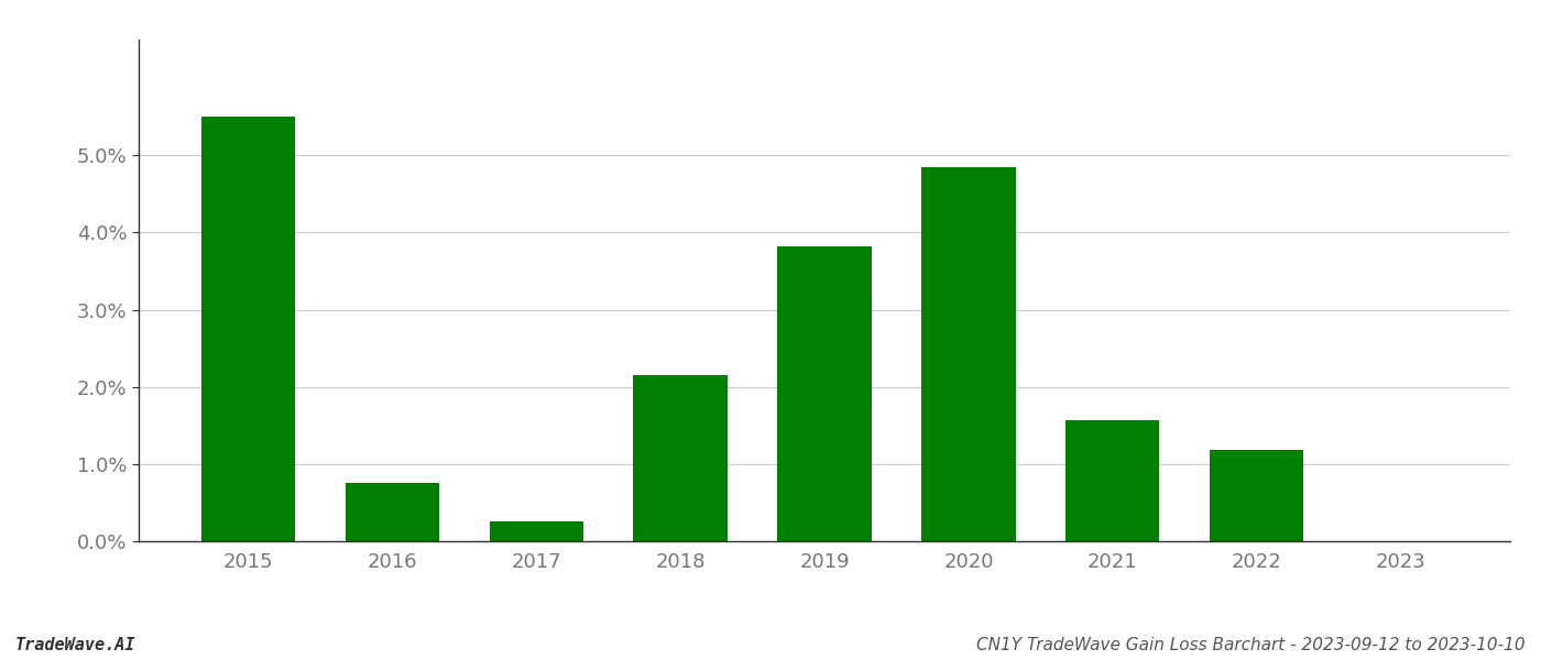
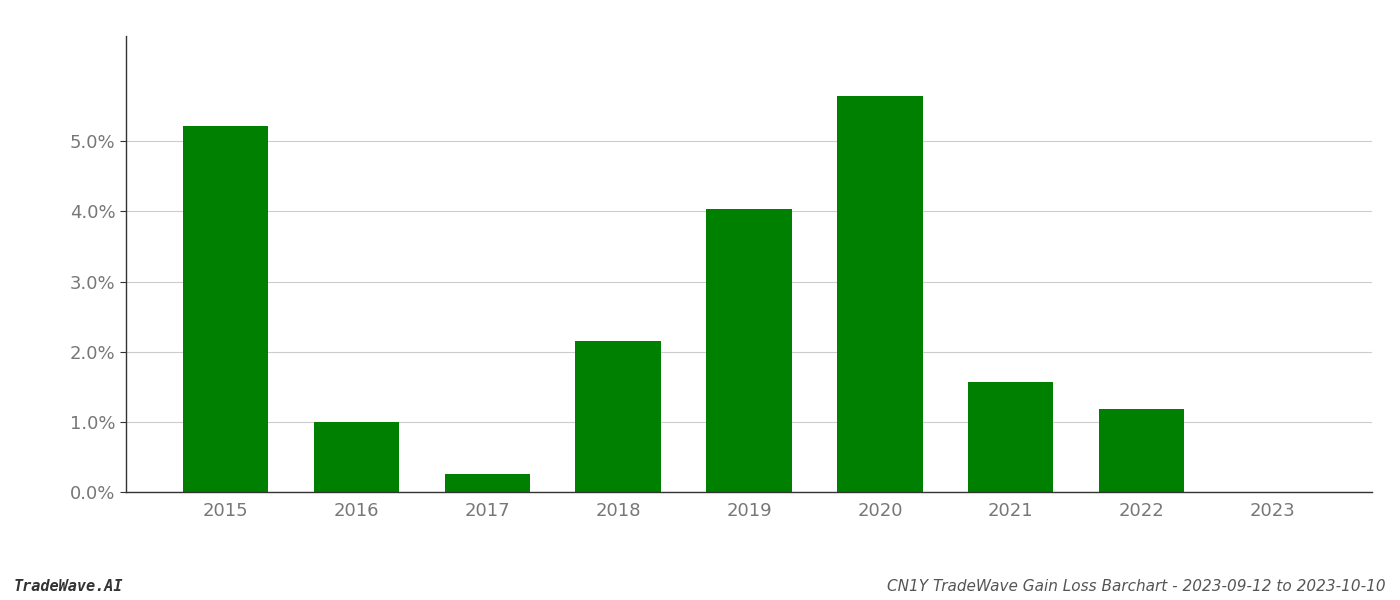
2015: 5.50% -> 5.22%
2016: 0.76% -> 1.00%
2019: 3.82% -> 4.04%
2020: 4.84% -> 5.65%
